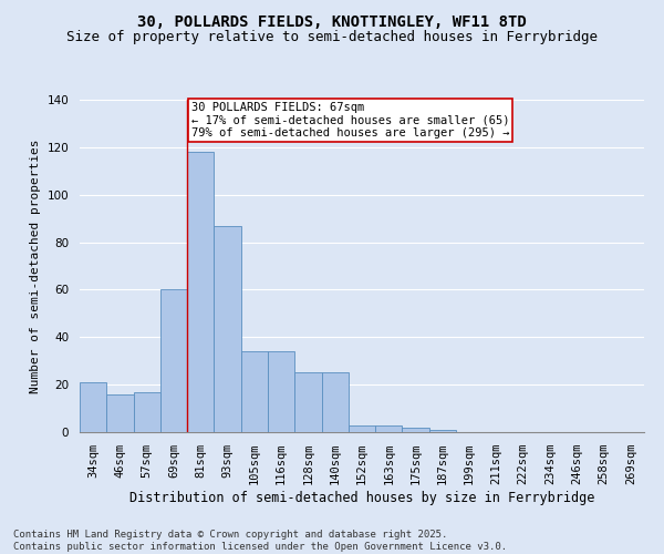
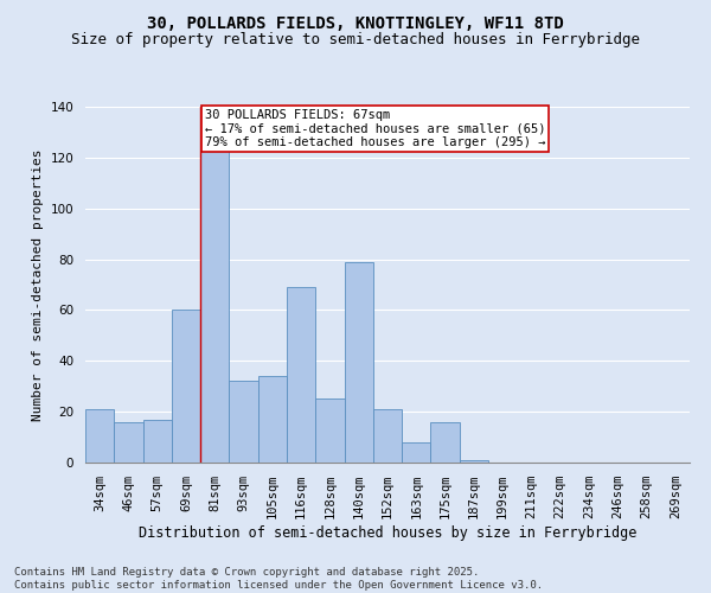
81sqm: 118 -> 123
93sqm: 87 -> 32
116sqm: 34 -> 69
140sqm: 25 -> 79
152sqm: 3 -> 21
163sqm: 3 -> 8
175sqm: 2 -> 16
